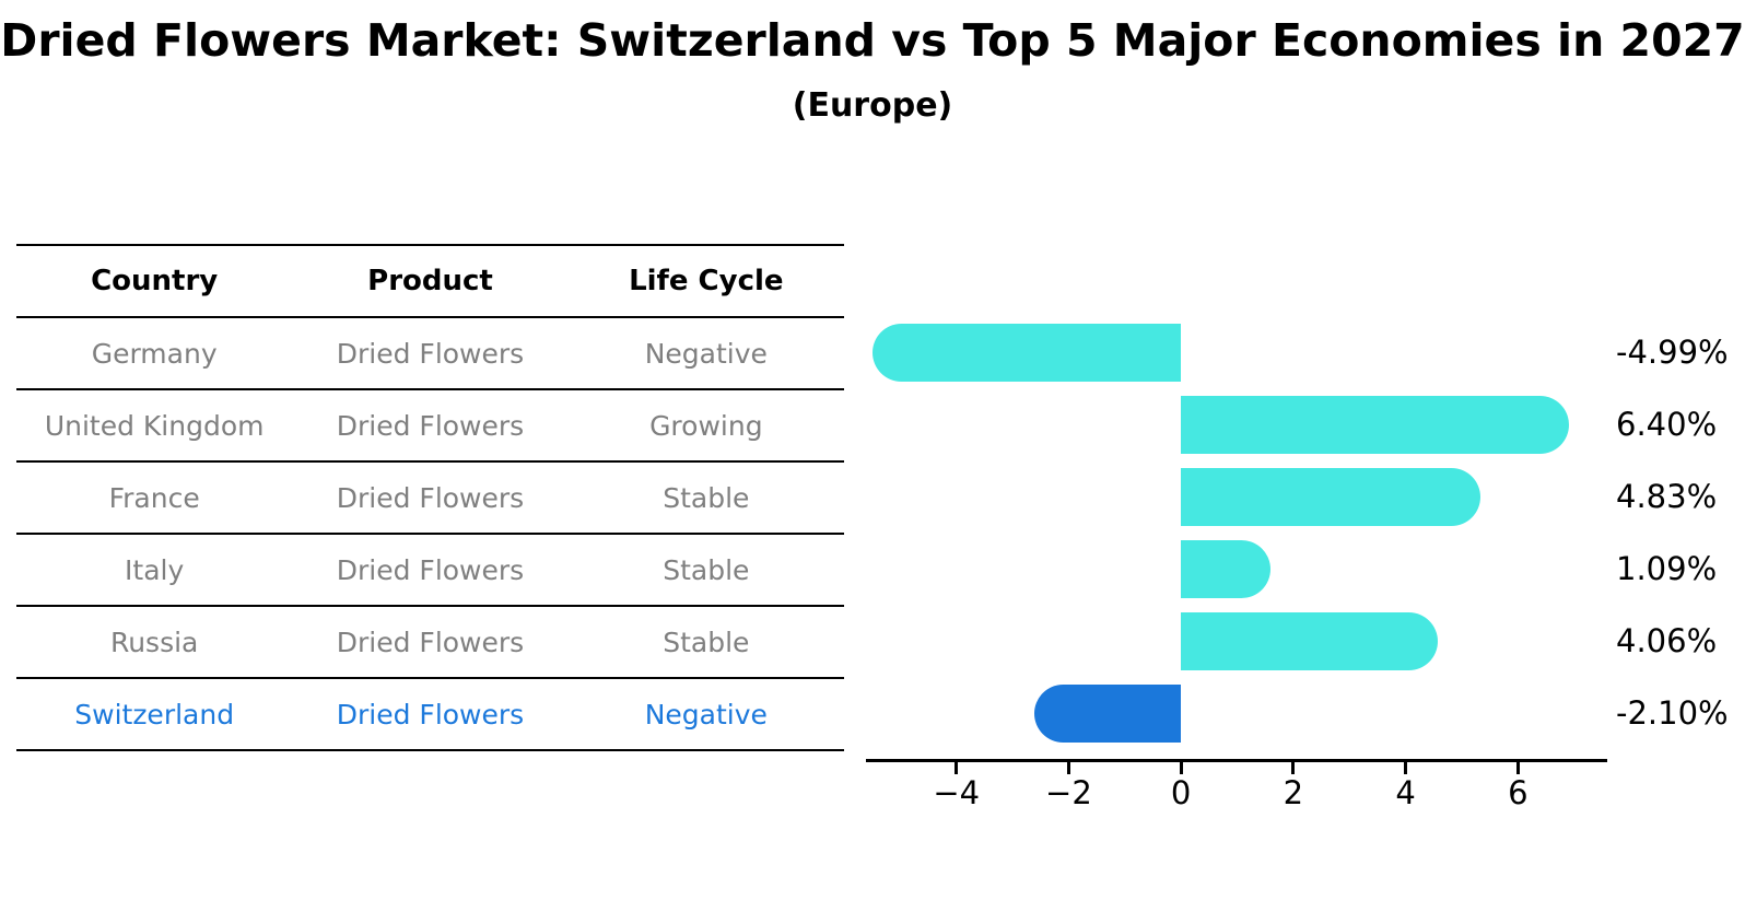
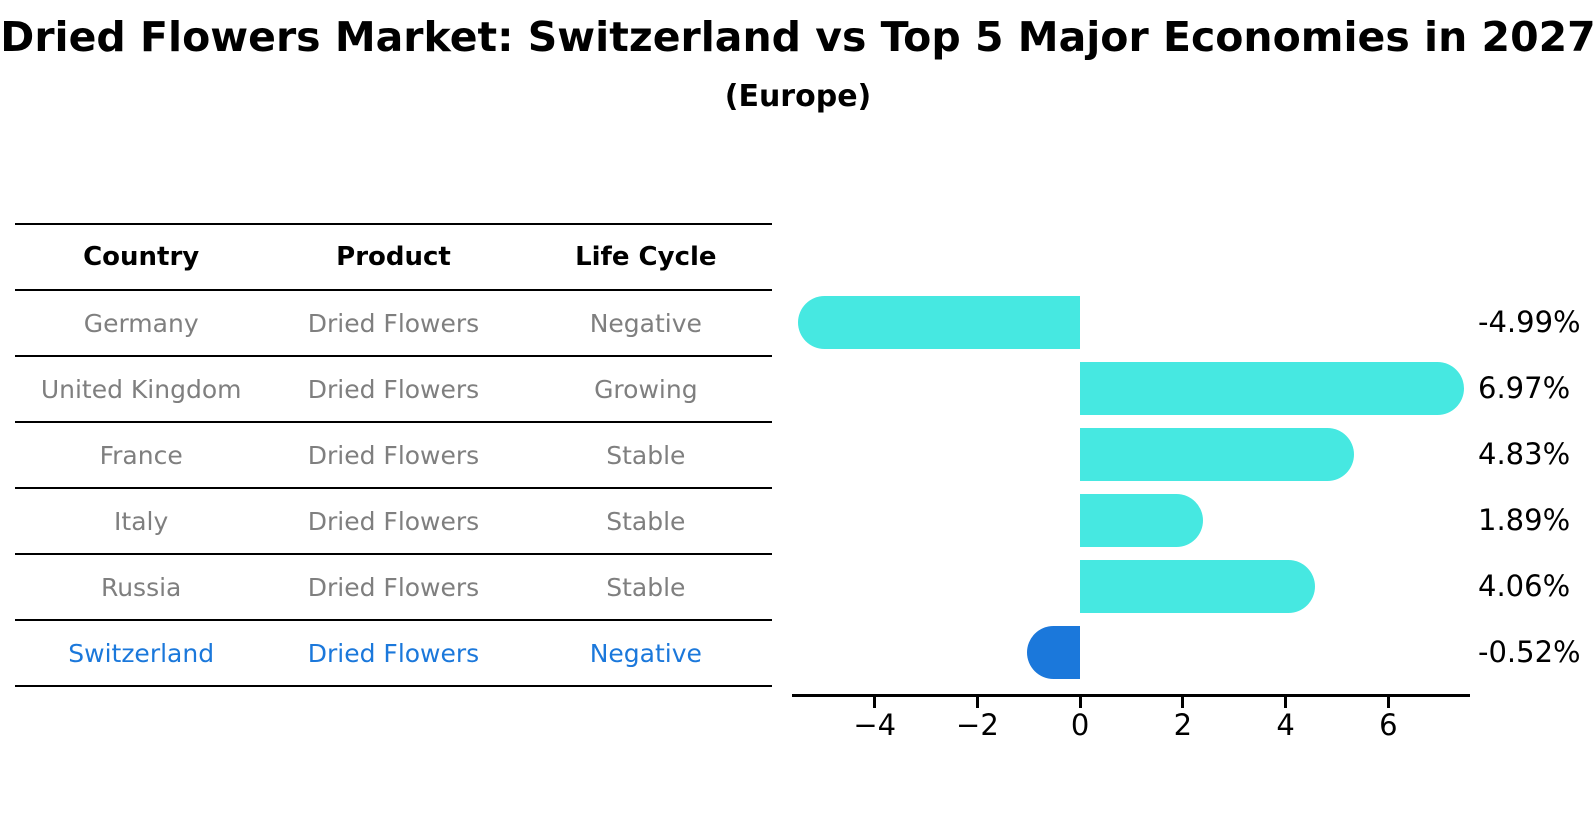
United Kingdom: 6.40% -> 6.97%
Italy: 1.09% -> 1.89%
Switzerland: -2.10% -> -0.52%
